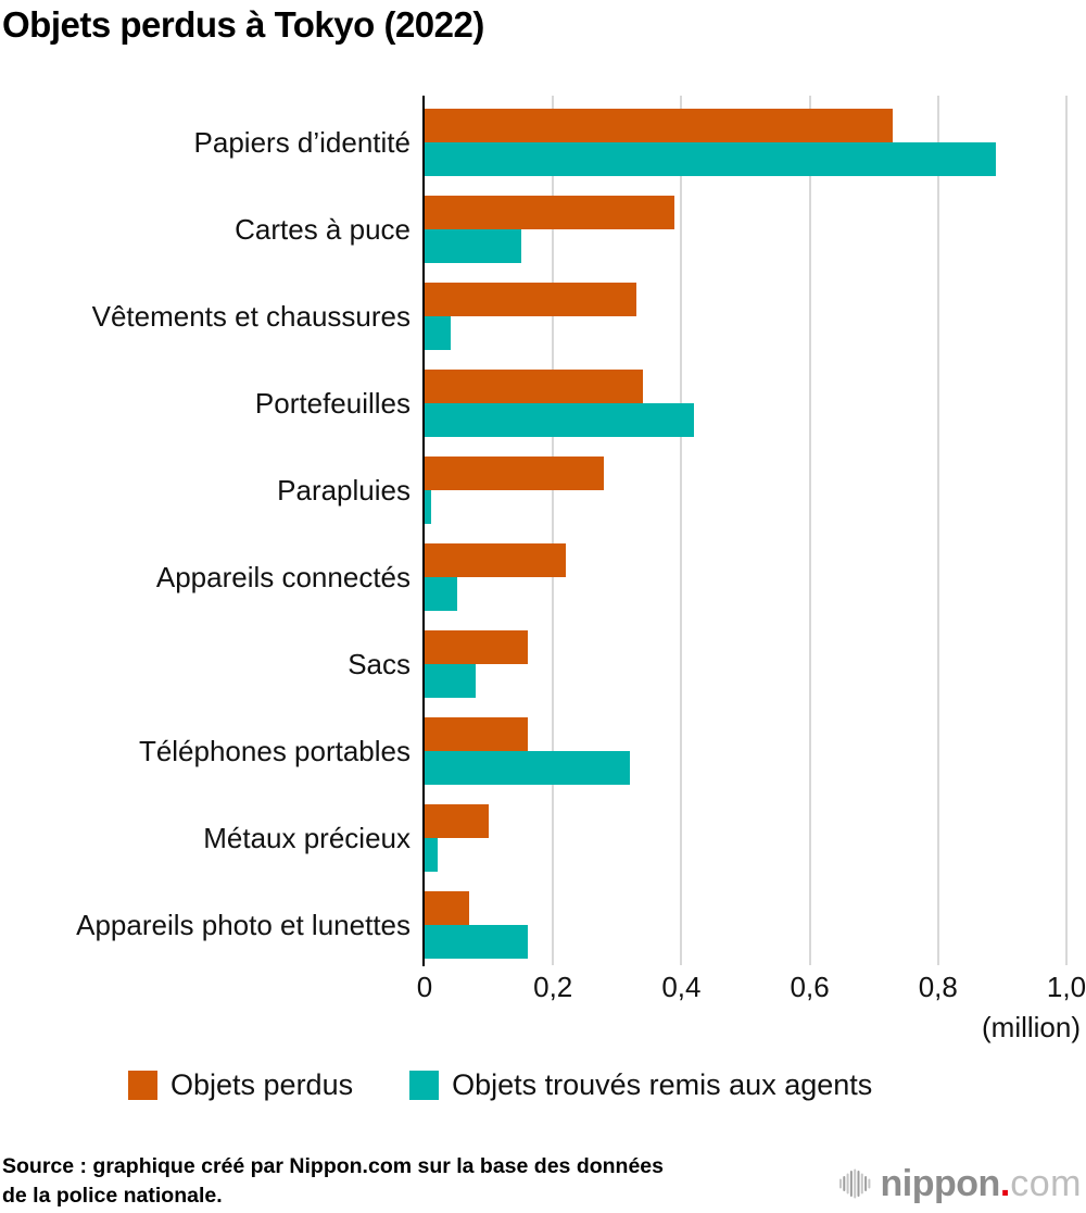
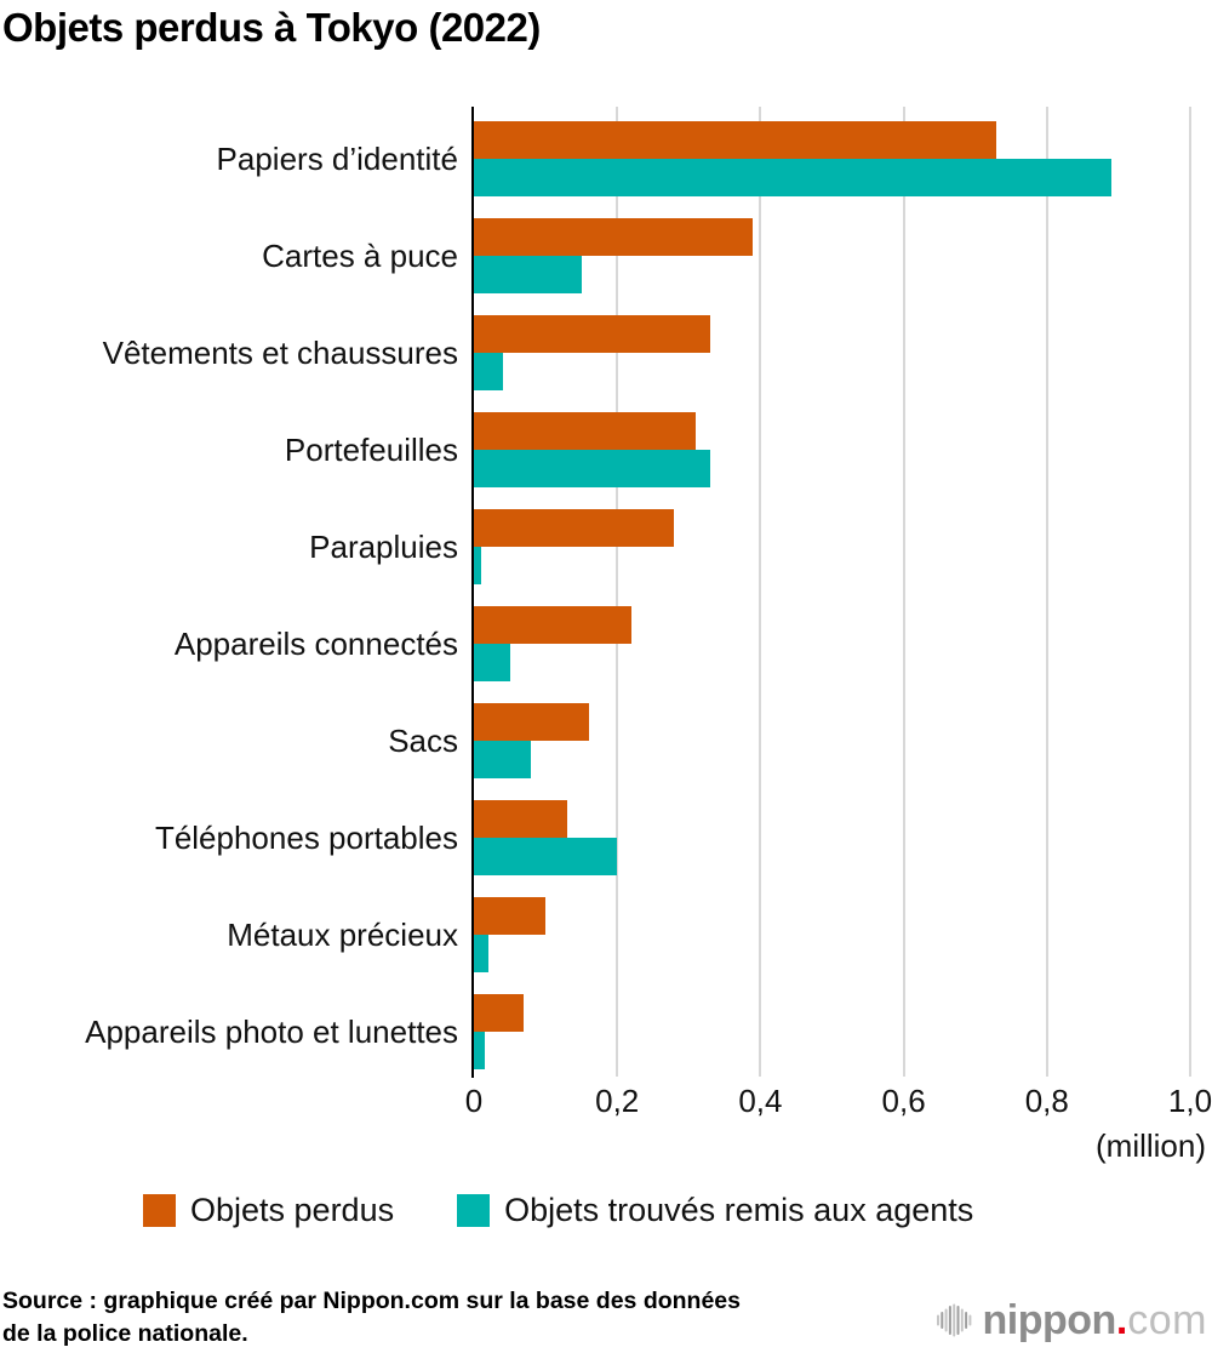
Objets perdus/Portefeuilles: 0,34 -> 0,31
Objets trouvés remis aux agents/Portefeuilles: 0,42 -> 0,33
Objets perdus/Téléphones portables: 0,16 -> 0,13
Objets trouvés remis aux agents/Téléphones portables: 0,32 -> 0,20
Objets trouvés remis aux agents/Appareils photo et lunettes: 0,16 -> 0,01
